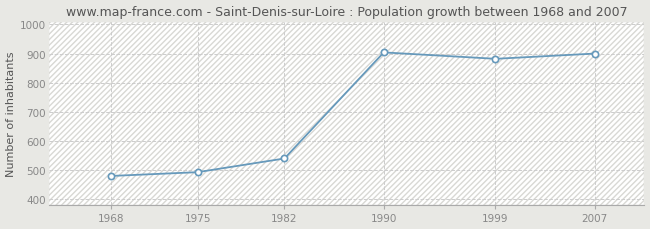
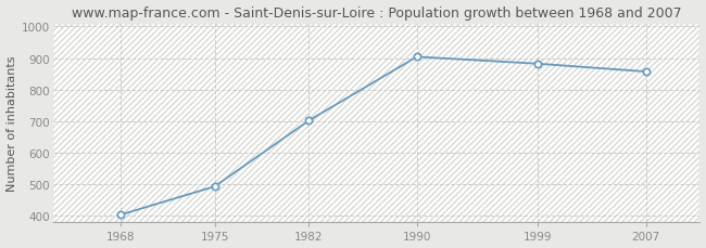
1968: 480 -> 403
1982: 540 -> 702
2007: 900 -> 857
